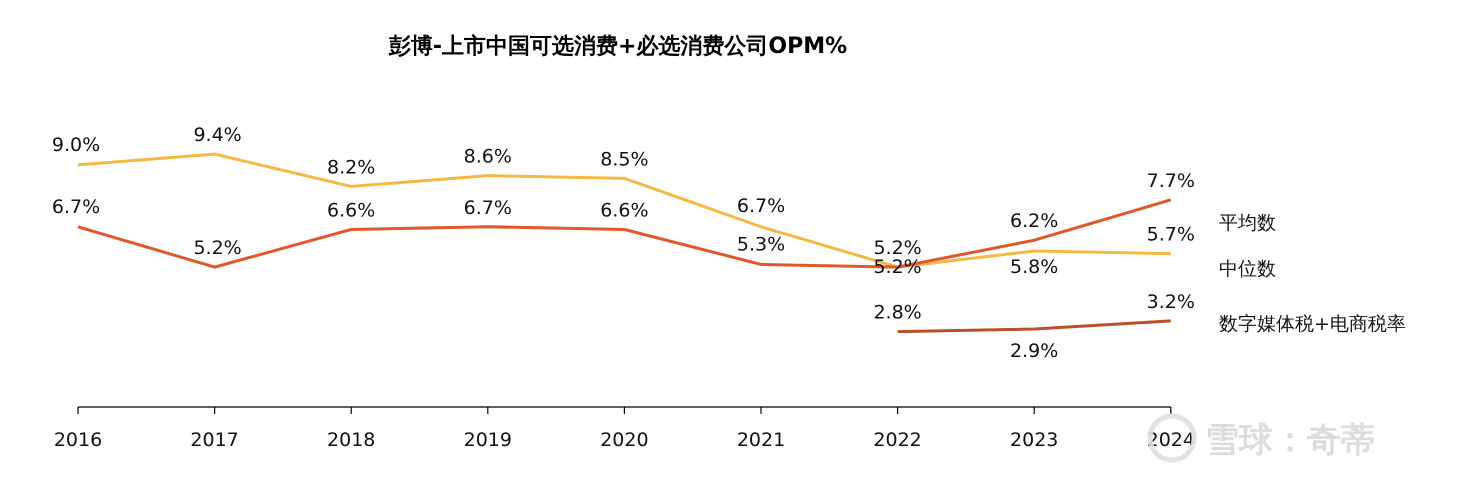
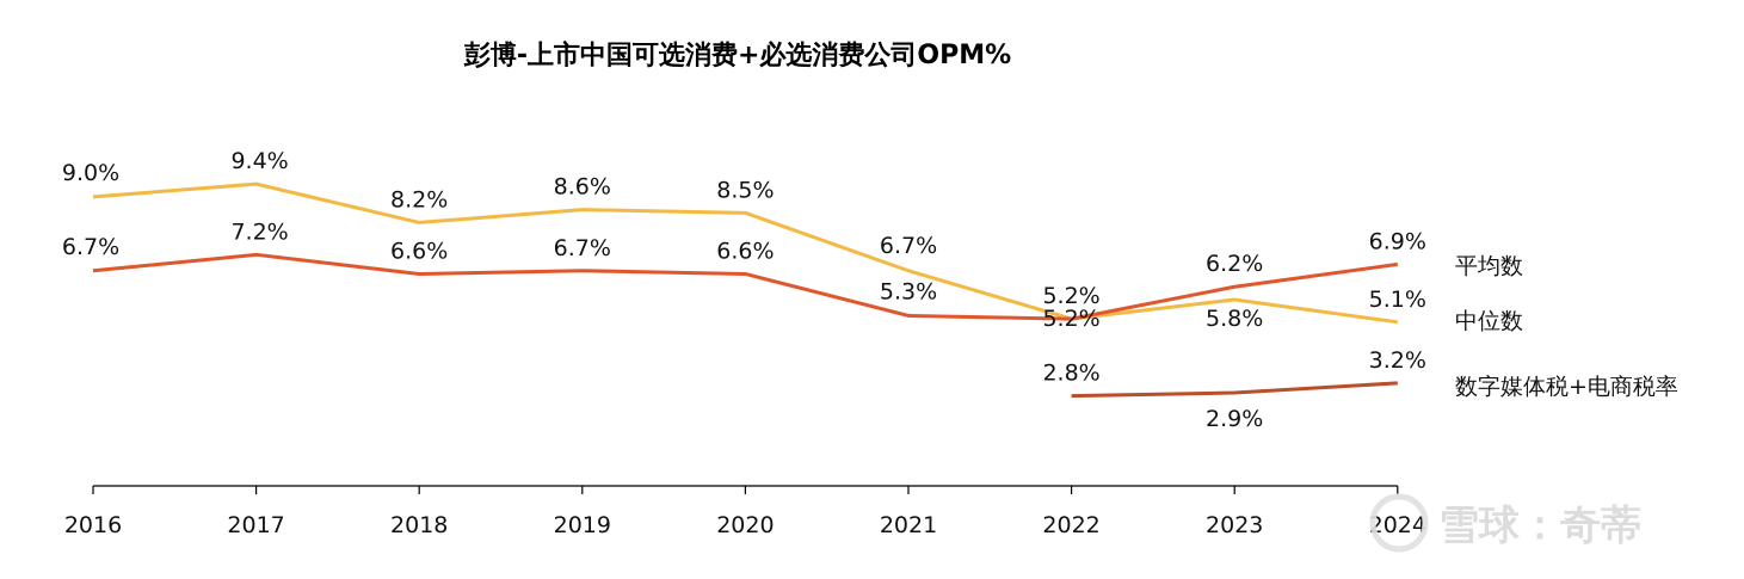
平均数/2017: 5.2% -> 7.2%
中位数/2024: 5.7% -> 5.1%
平均数/2024: 7.7% -> 6.9%
